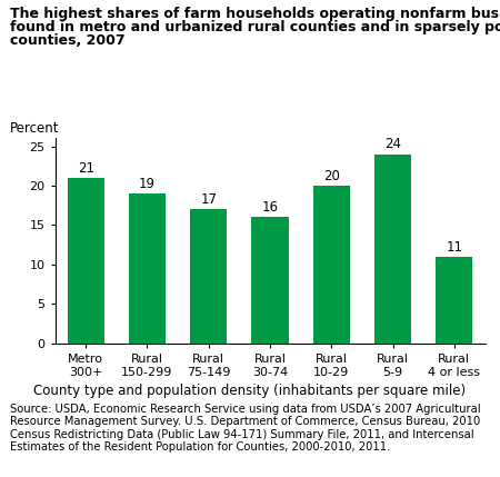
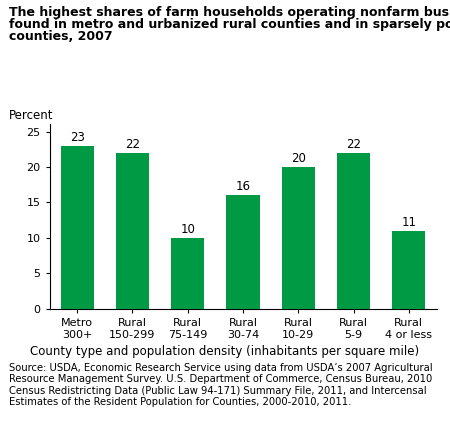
Metro 300+: 21 -> 23
Rural 150-299: 19 -> 22
Rural 75-149: 17 -> 10
Rural 5-9: 24 -> 22
